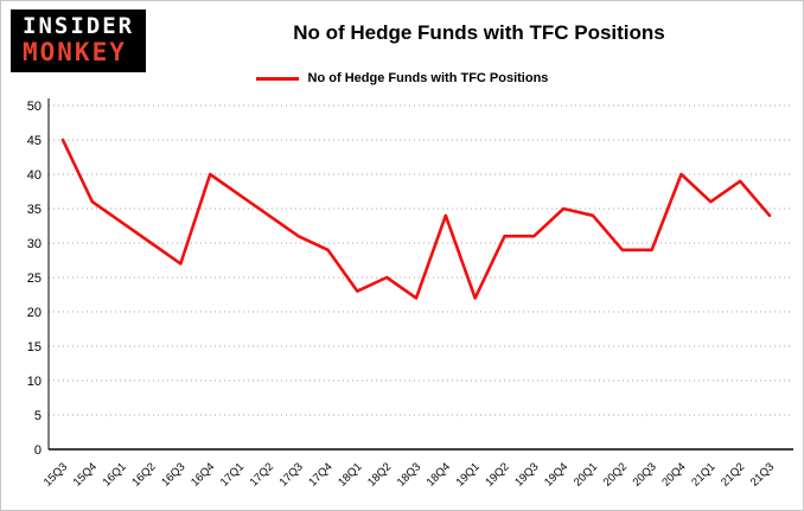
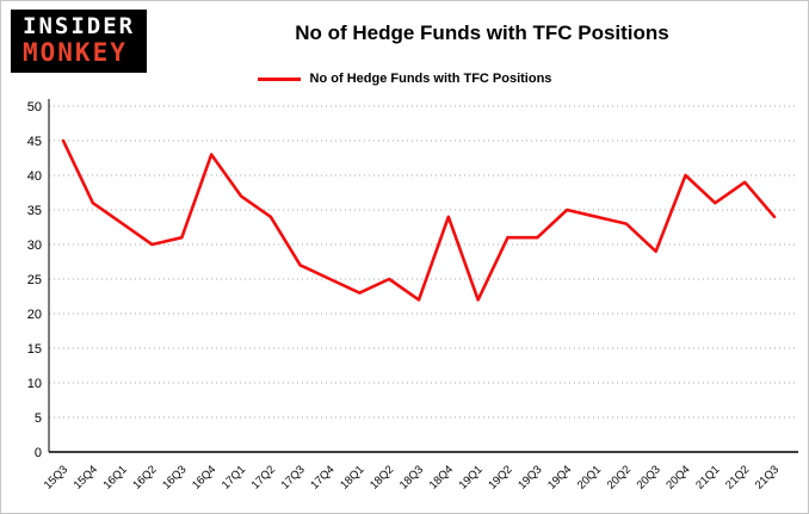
16Q3: 27 -> 31
16Q4: 40 -> 43
17Q3: 31 -> 27
17Q4: 29 -> 25
20Q2: 29 -> 33
